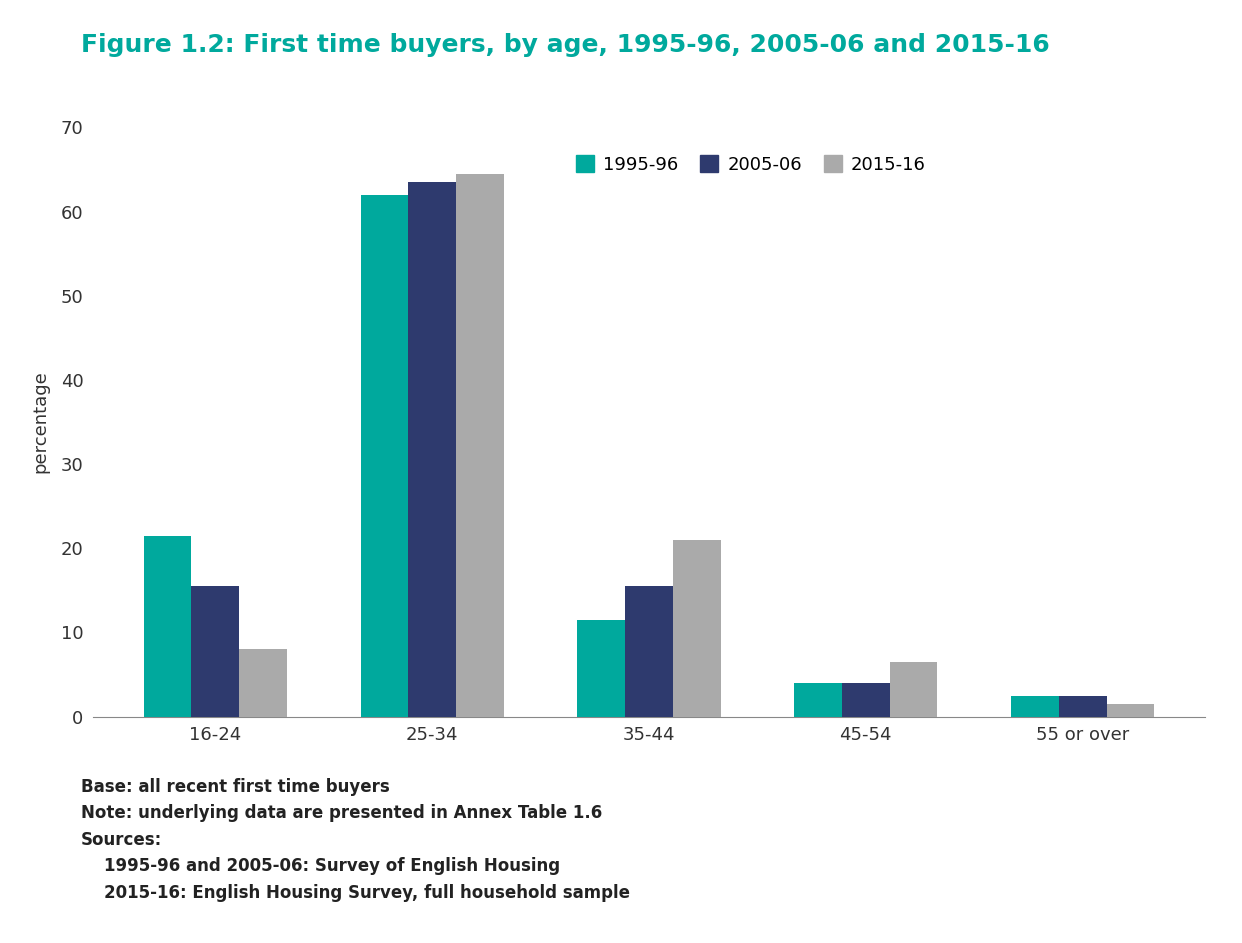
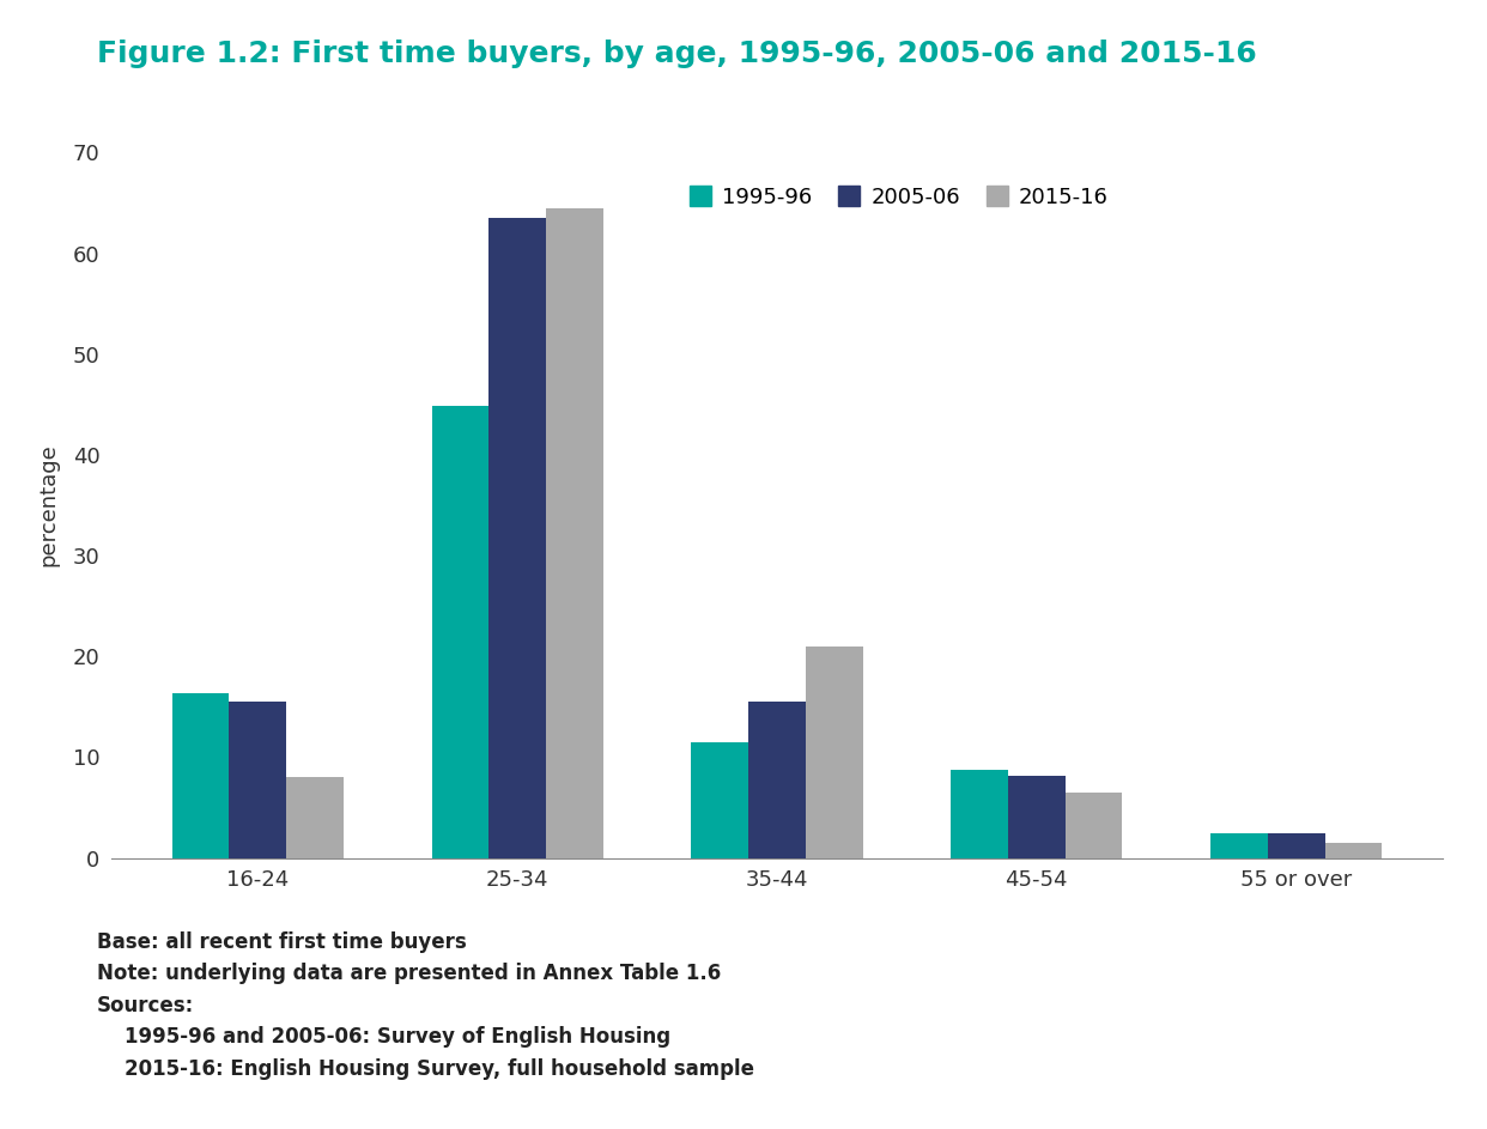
1995-96/16-24: 21.5 -> 16.4
1995-96/25-34: 62.0 -> 44.8
1995-96/45-54: 4.0 -> 8.8
2005-06/45-54: 4.0 -> 8.2
